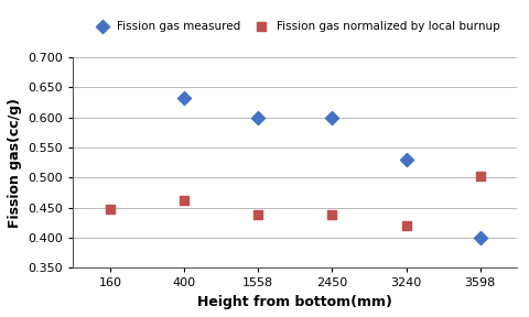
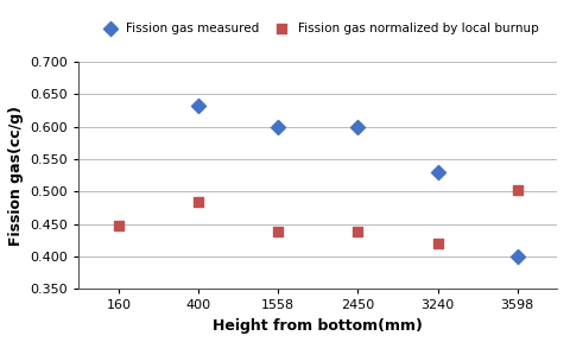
Fission gas normalized by local burnup/400: 0.462 -> 0.484
